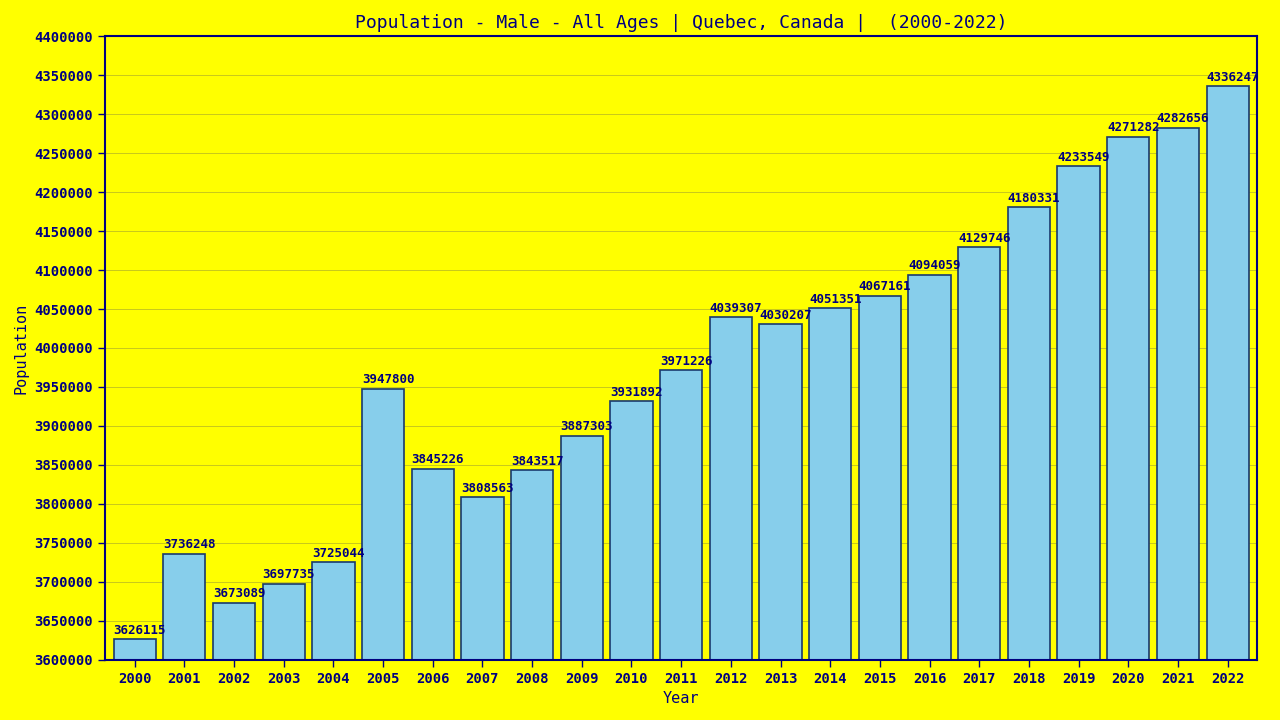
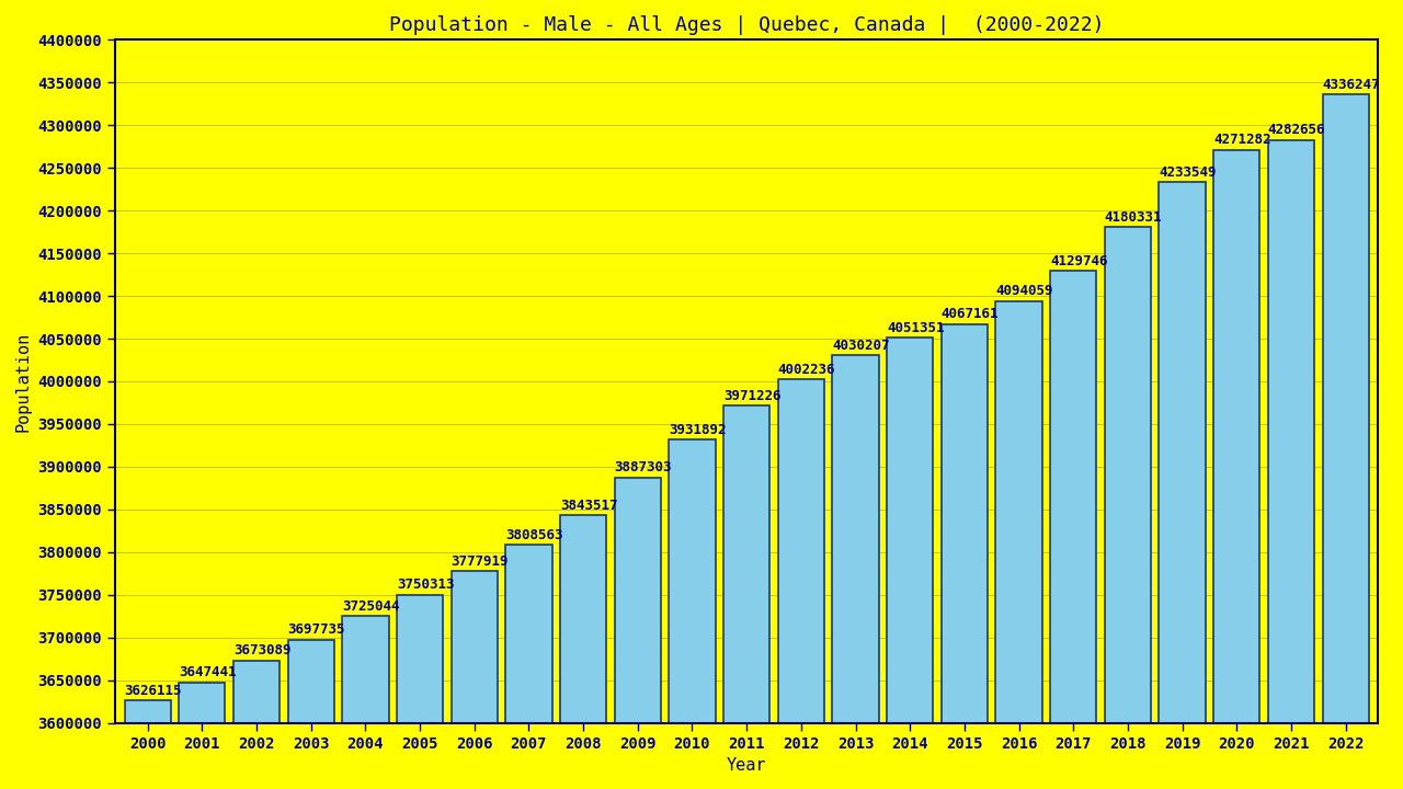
2001: 3736248 -> 3647441
2005: 3947800 -> 3750313
2006: 3845226 -> 3777919
2012: 4039307 -> 4002236
